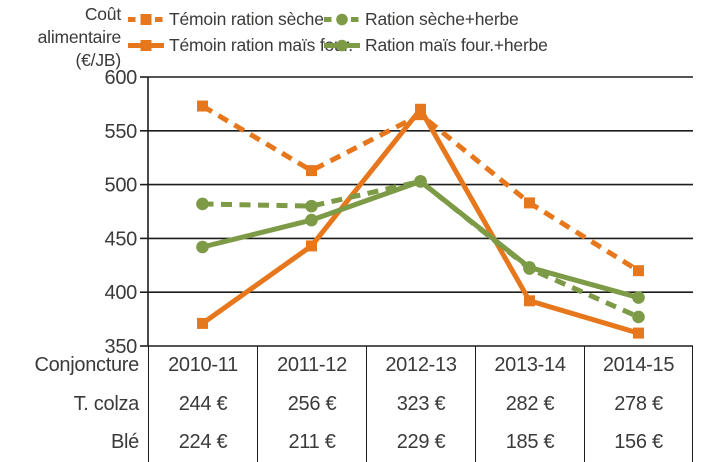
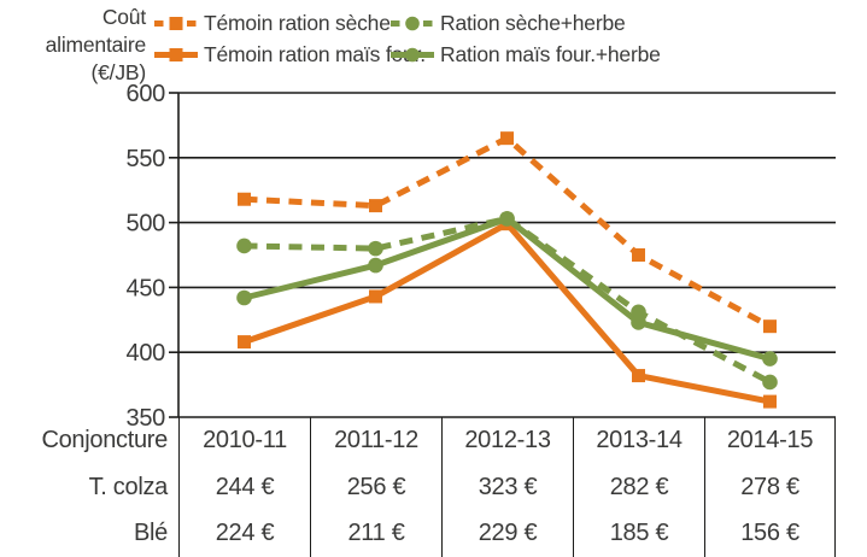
Témoin ration sèche/2010-11: 573 -> 518
Témoin ration maïs four./2010-11: 371 -> 408
Témoin ration maïs four./2012-13: 570 -> 499
Témoin ration sèche/2013-14: 483 -> 475
Témoin ration maïs four./2013-14: 392 -> 382
Ration sèche+herbe/2013-14: 422 -> 431
